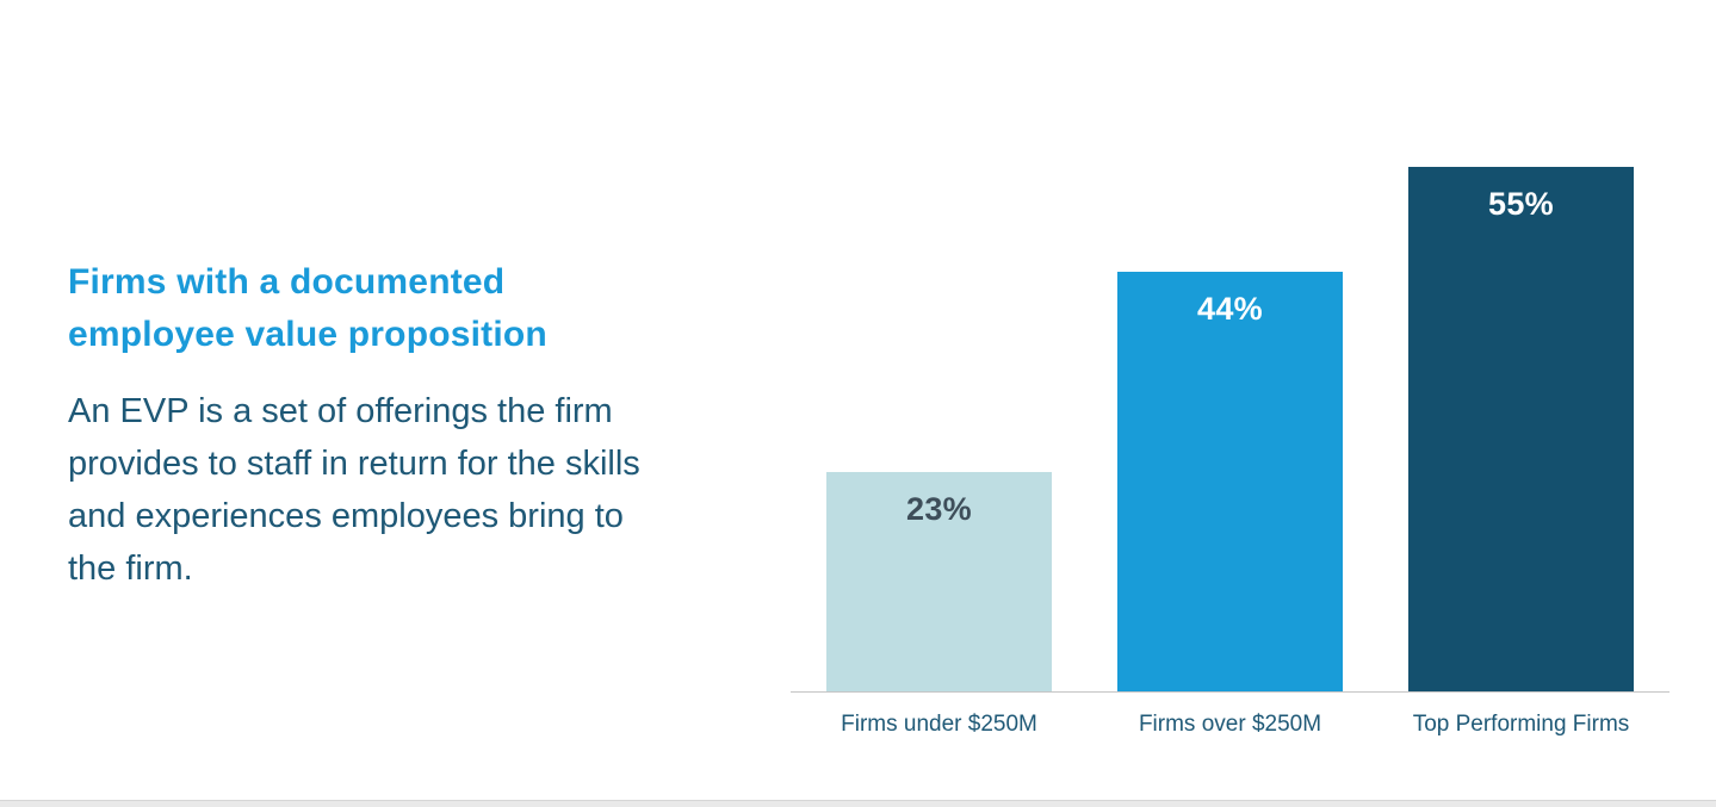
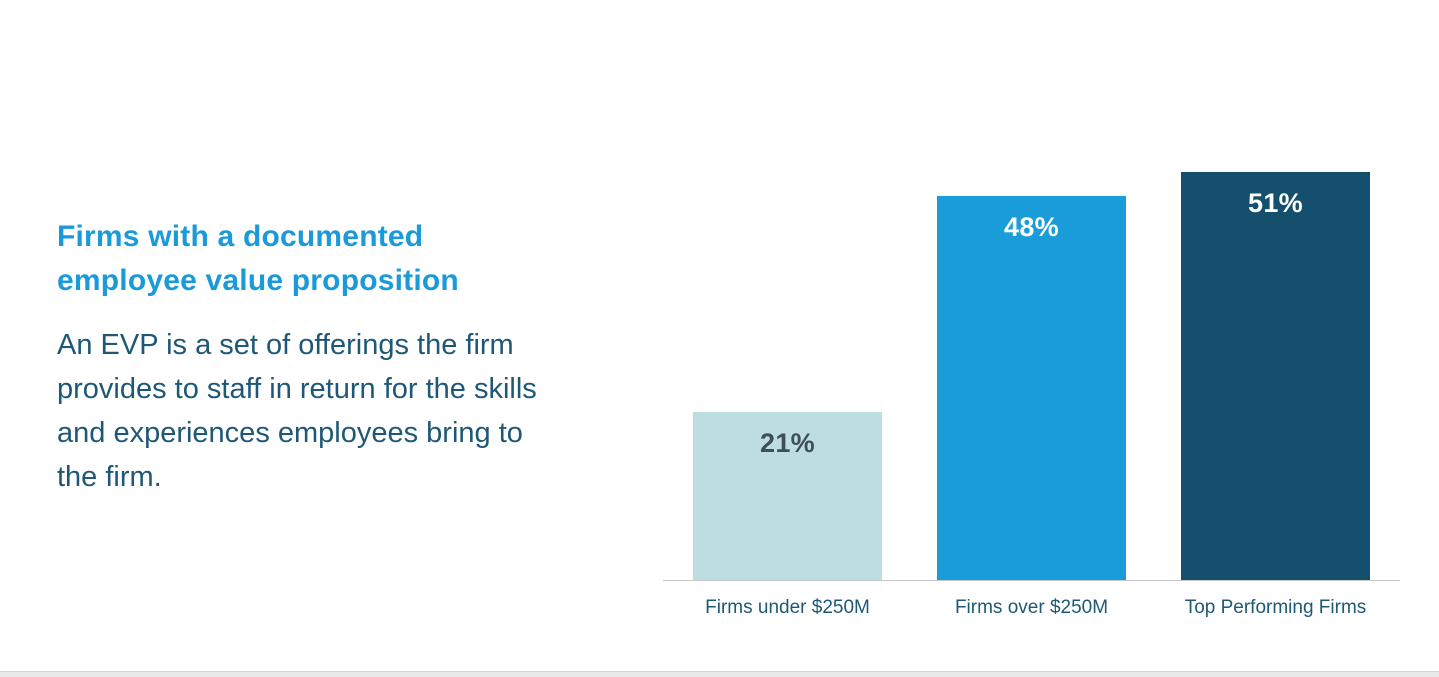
Firms under $250M: 23% -> 21%
Firms over $250M: 44% -> 48%
Top Performing Firms: 55% -> 51%
